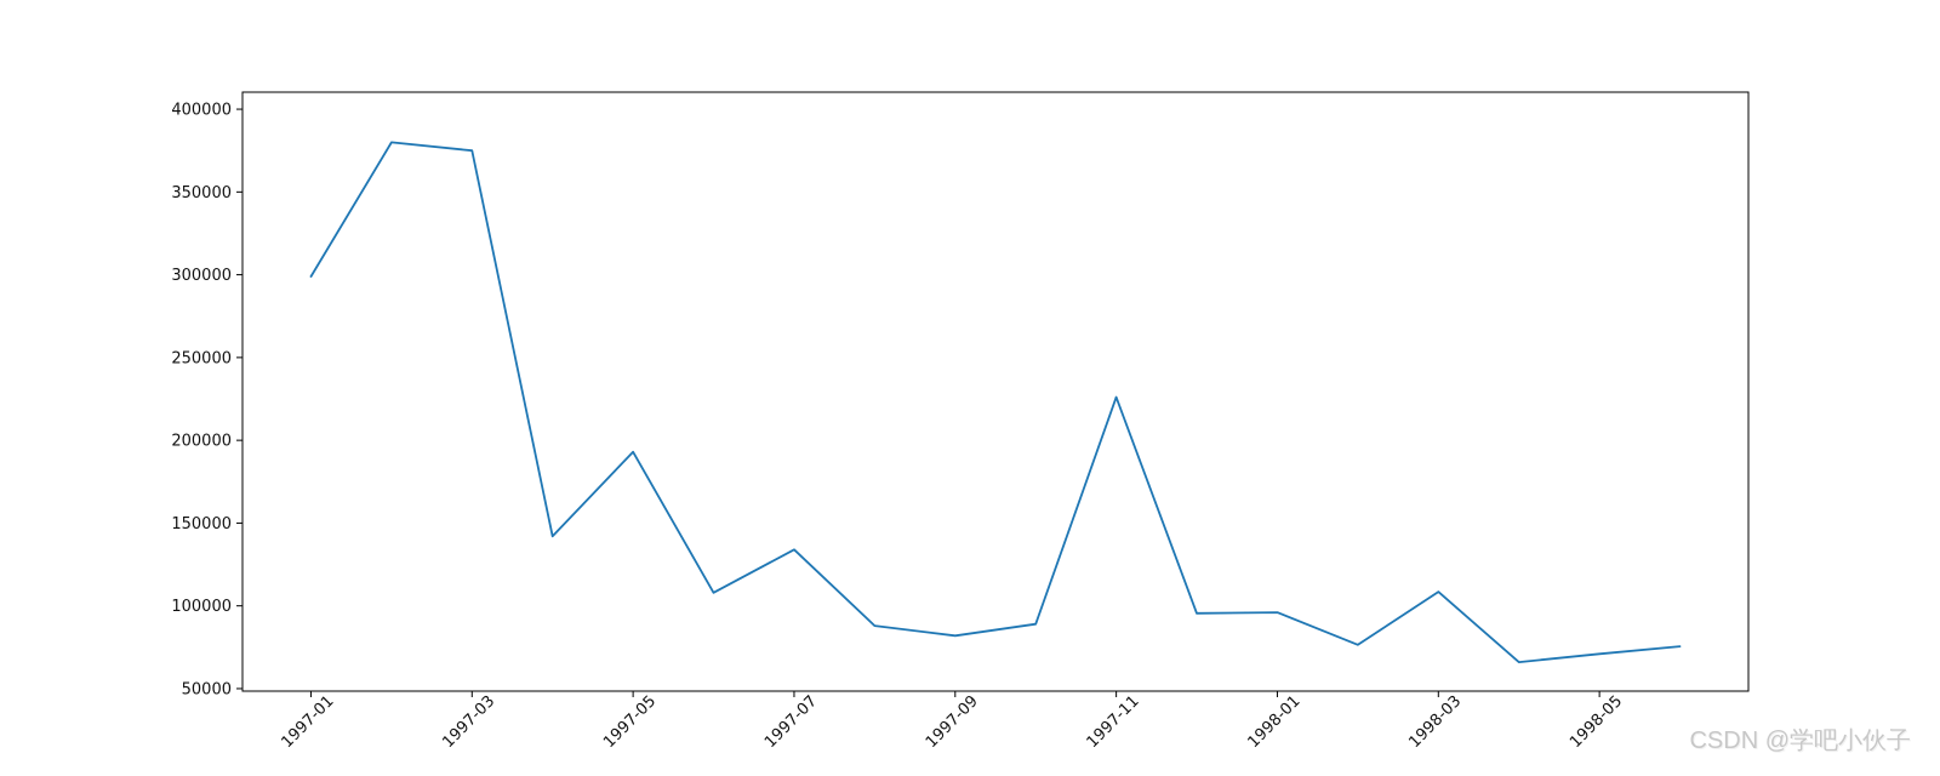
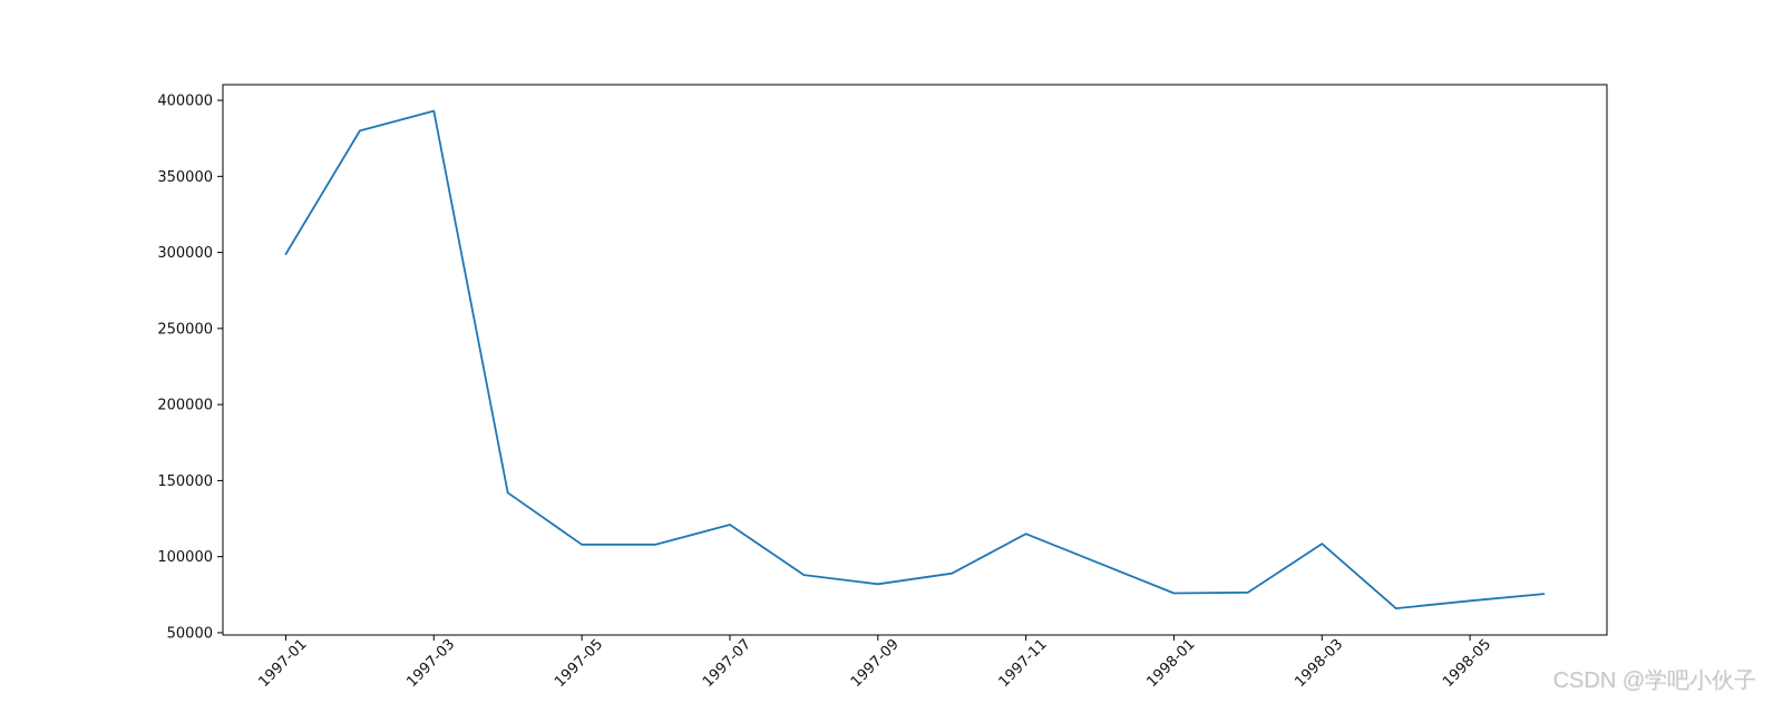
1997-03: 375000 -> 393000
1997-05: 193000 -> 108000
1997-07: 134000 -> 121000
1997-11: 226000 -> 115000
1998-01: 96000 -> 76000
